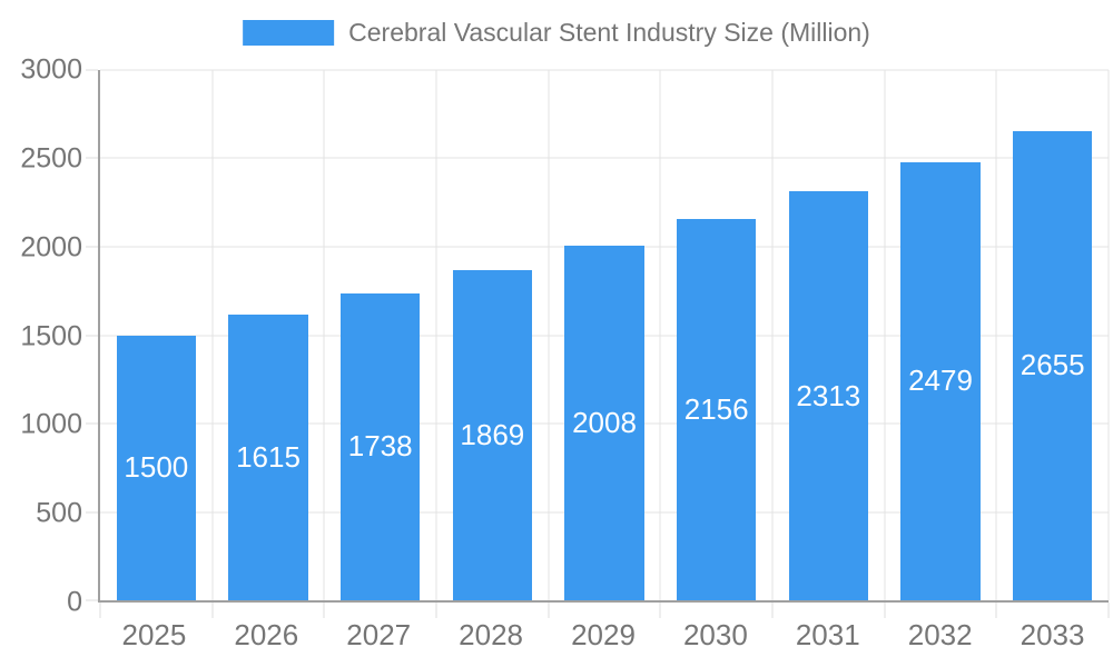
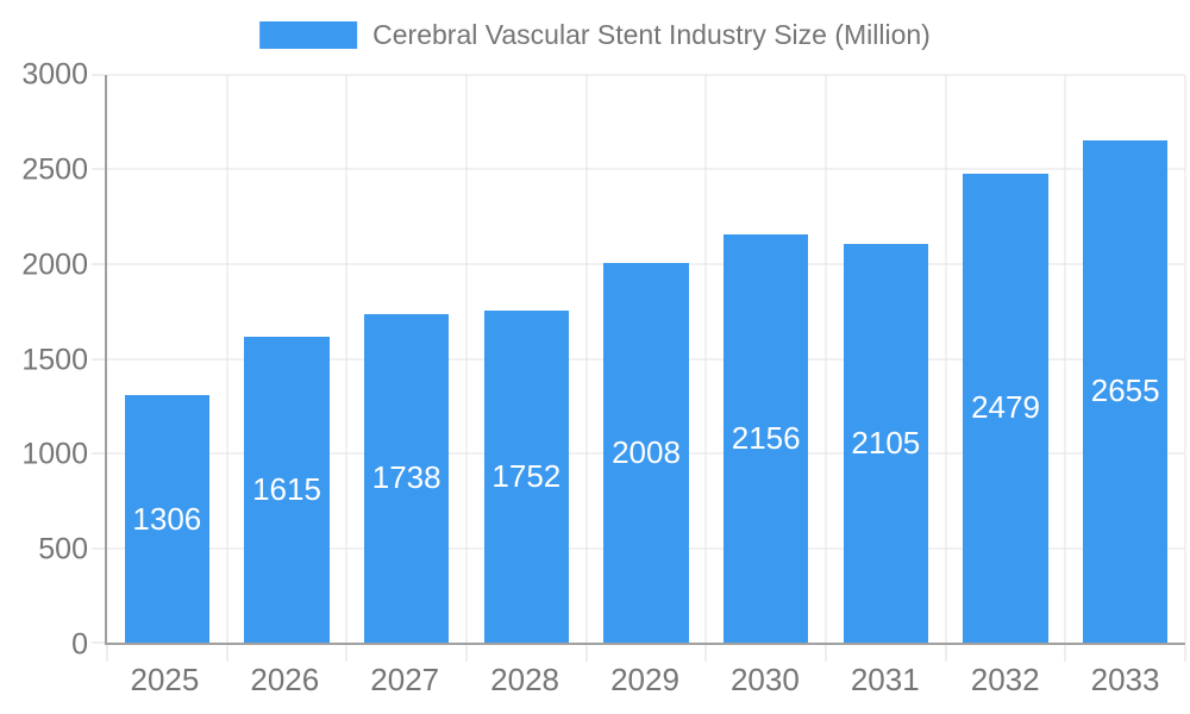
2025: 1500 -> 1306
2028: 1869 -> 1752
2031: 2313 -> 2105
